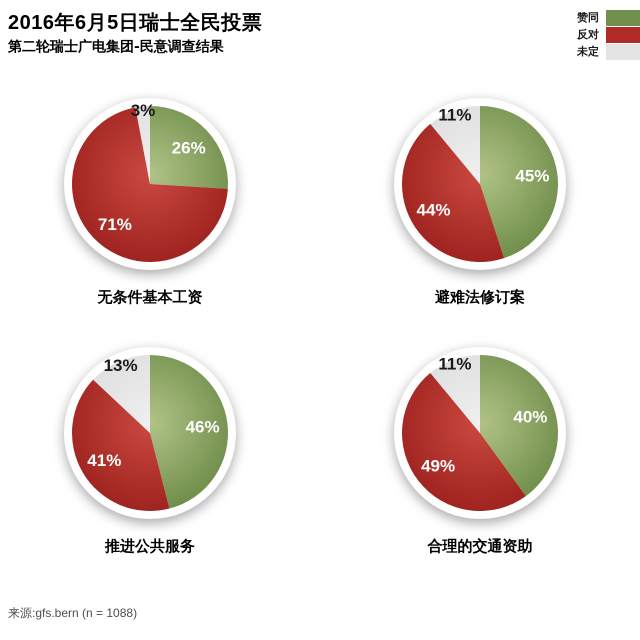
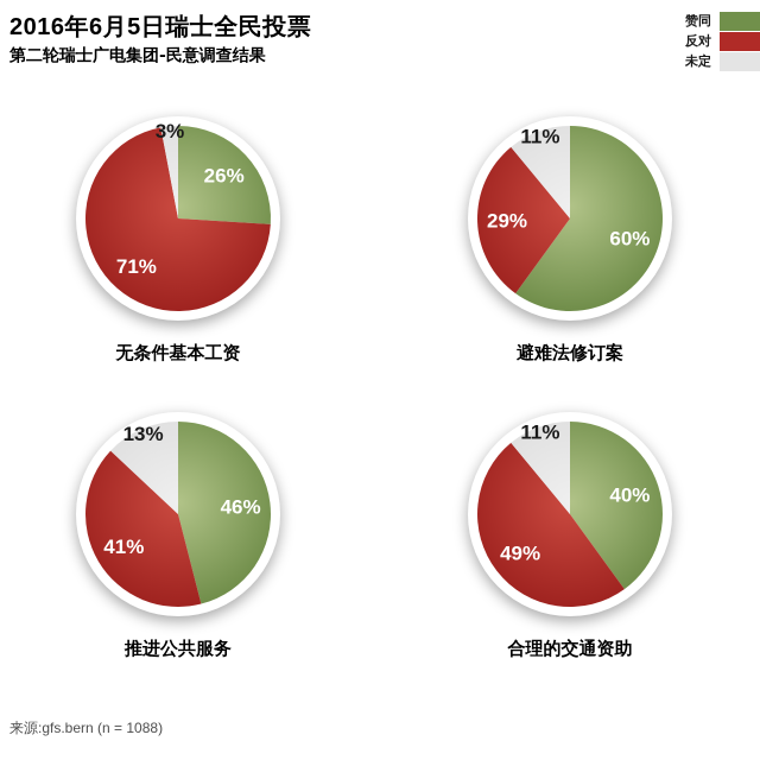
避难法修订案/赞同: 45% -> 60%
避难法修订案/反对: 44% -> 29%
